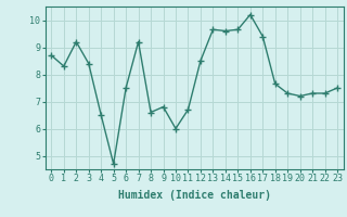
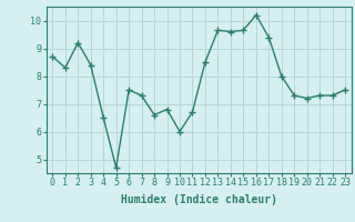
7: 9.20 -> 7.30
18: 7.65 -> 8.00
